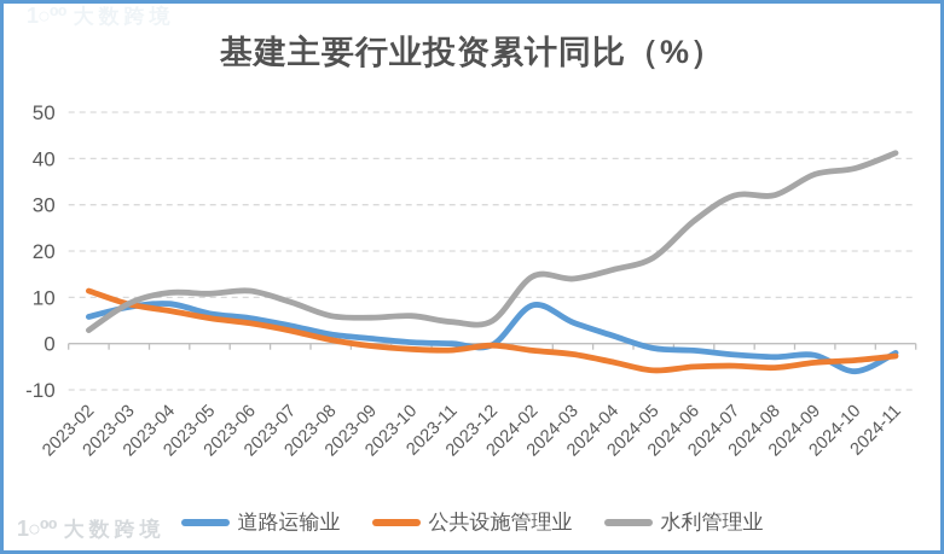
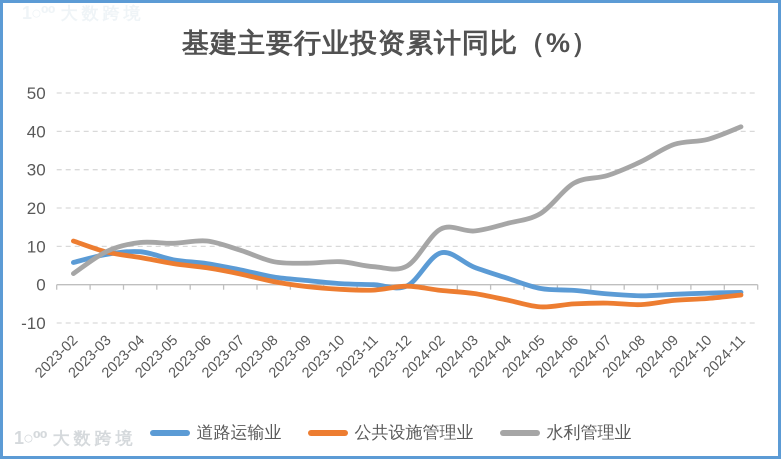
水利管理业/2024-07: 32 -> 28
道路运输业/2024-10: -6 -> -2
